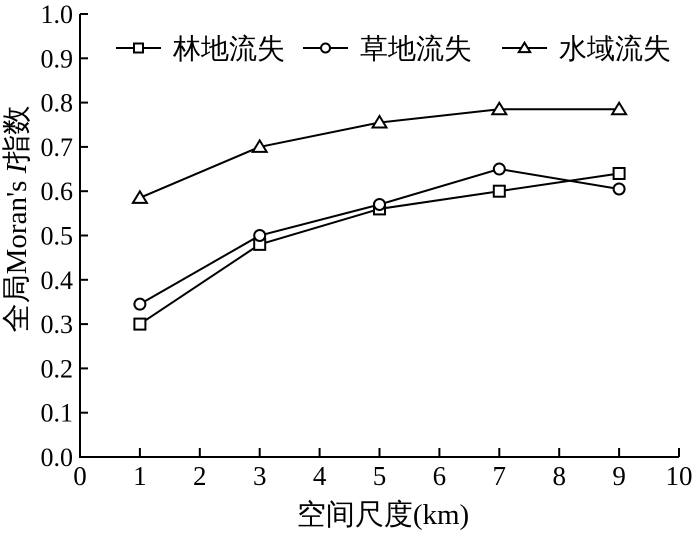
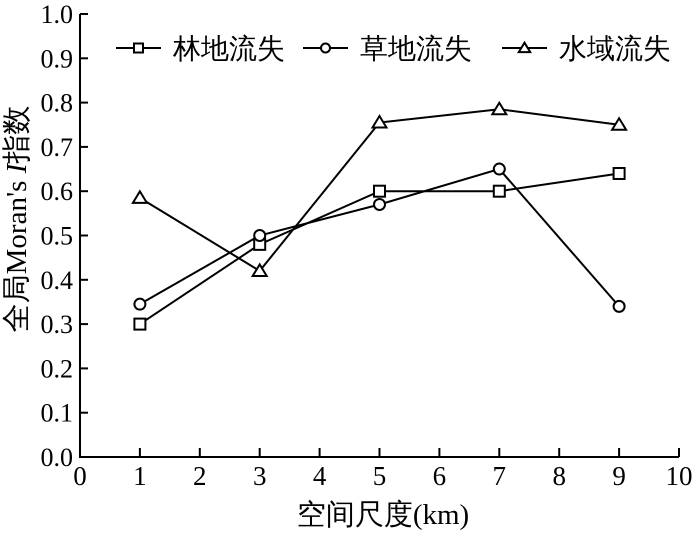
水域流失/3: 0.70 -> 0.42
林地流失/5: 0.56 -> 0.60
草地流失/9: 0.60 -> 0.34
水域流失/9: 0.79 -> 0.75
